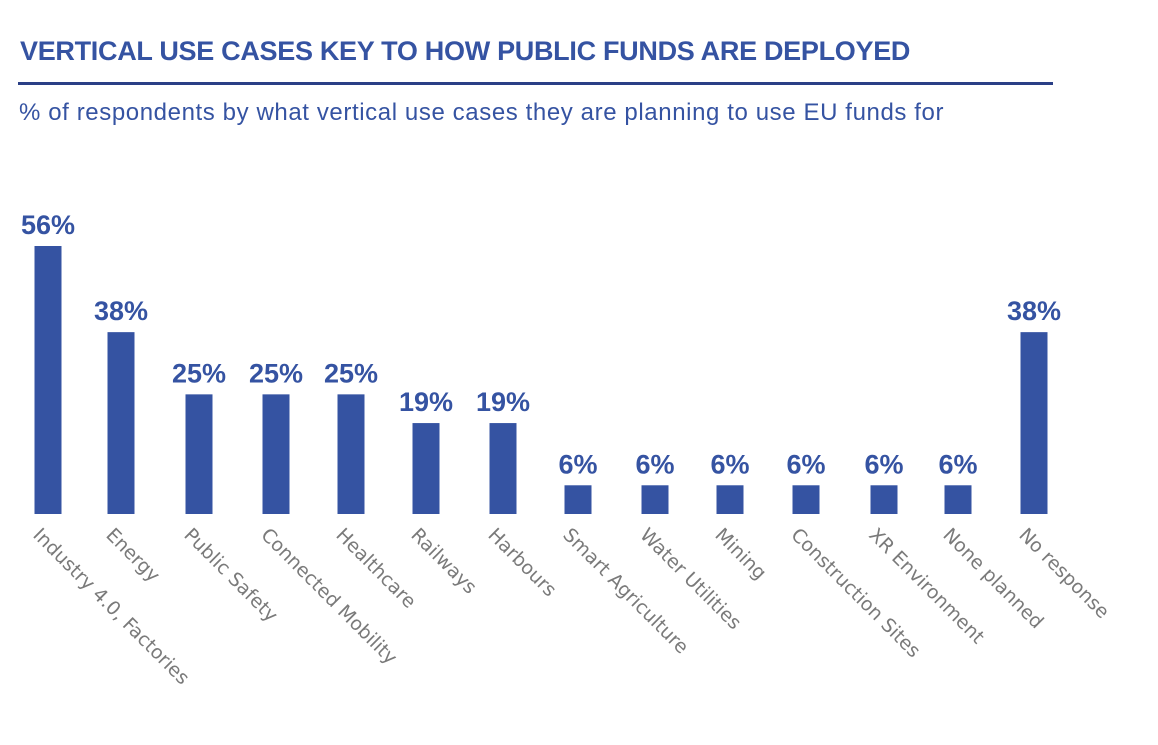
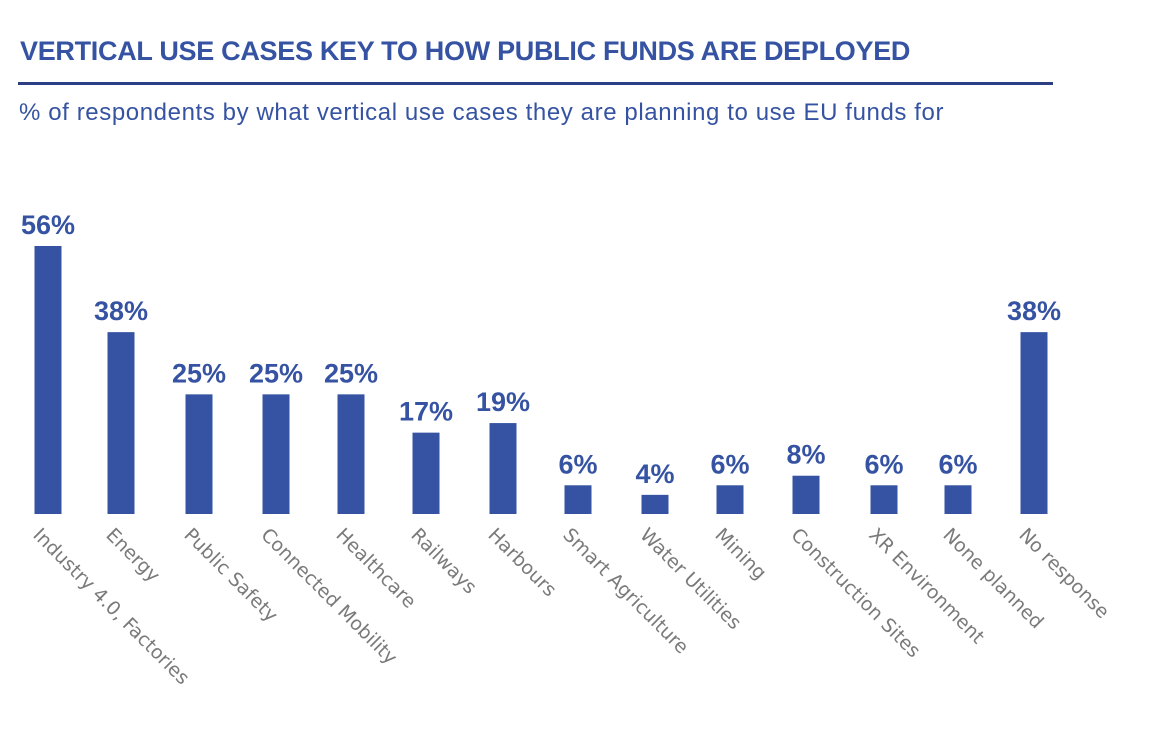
Railways: 19% -> 17%
Water Utilities: 6% -> 4%
Construction Sites: 6% -> 8%
